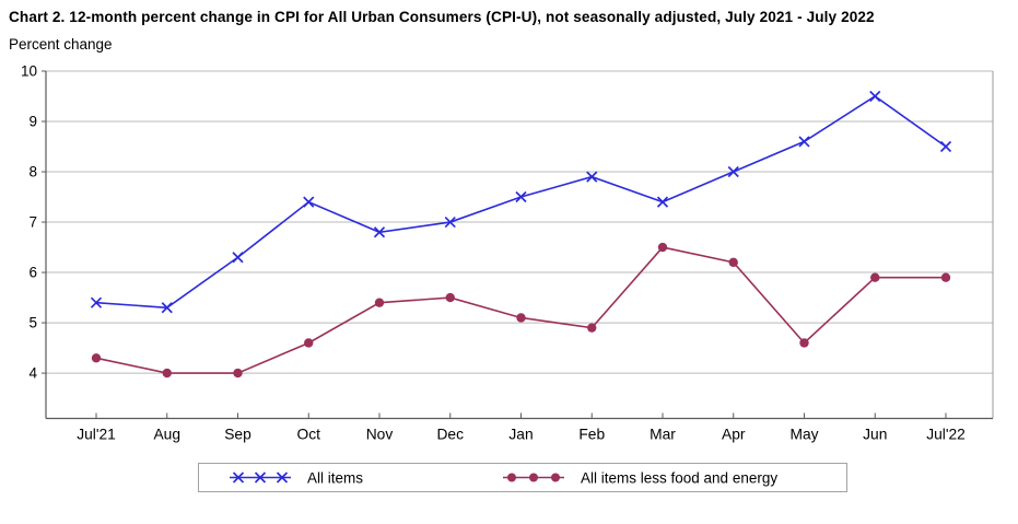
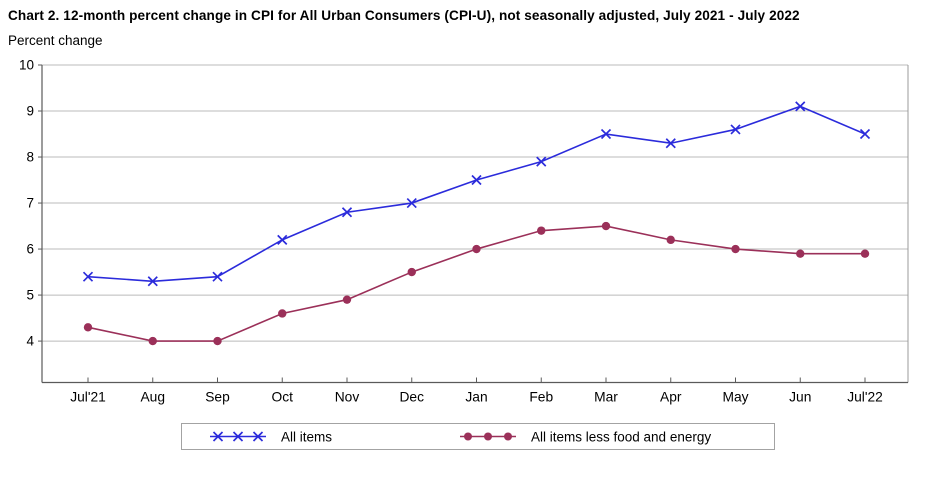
All items/Sep: 6.3 -> 5.4
All items/Oct: 7.4 -> 6.2
All items less food and energy/Nov: 5.4 -> 4.9
All items less food and energy/Jan: 5.1 -> 6.0
All items less food and energy/Feb: 4.9 -> 6.4
All items/Mar: 7.4 -> 8.5
All items/Apr: 8.0 -> 8.3
All items less food and energy/May: 4.6 -> 6.0
All items/Jun: 9.5 -> 9.1
